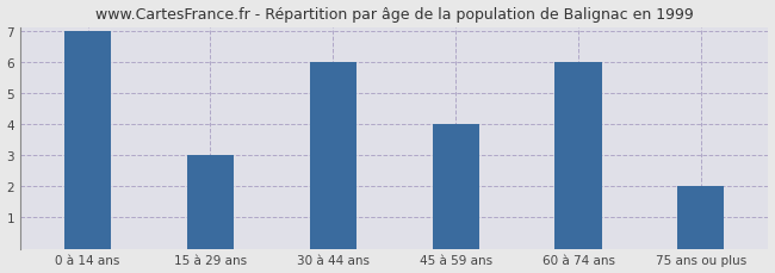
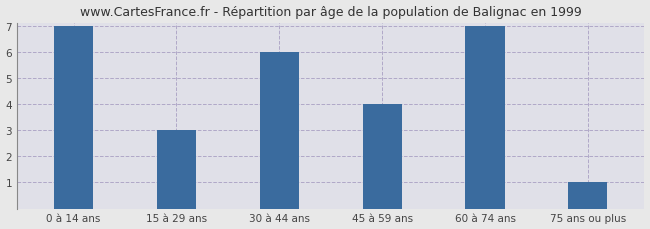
60 à 74 ans: 6 -> 7
75 ans ou plus: 2 -> 1
